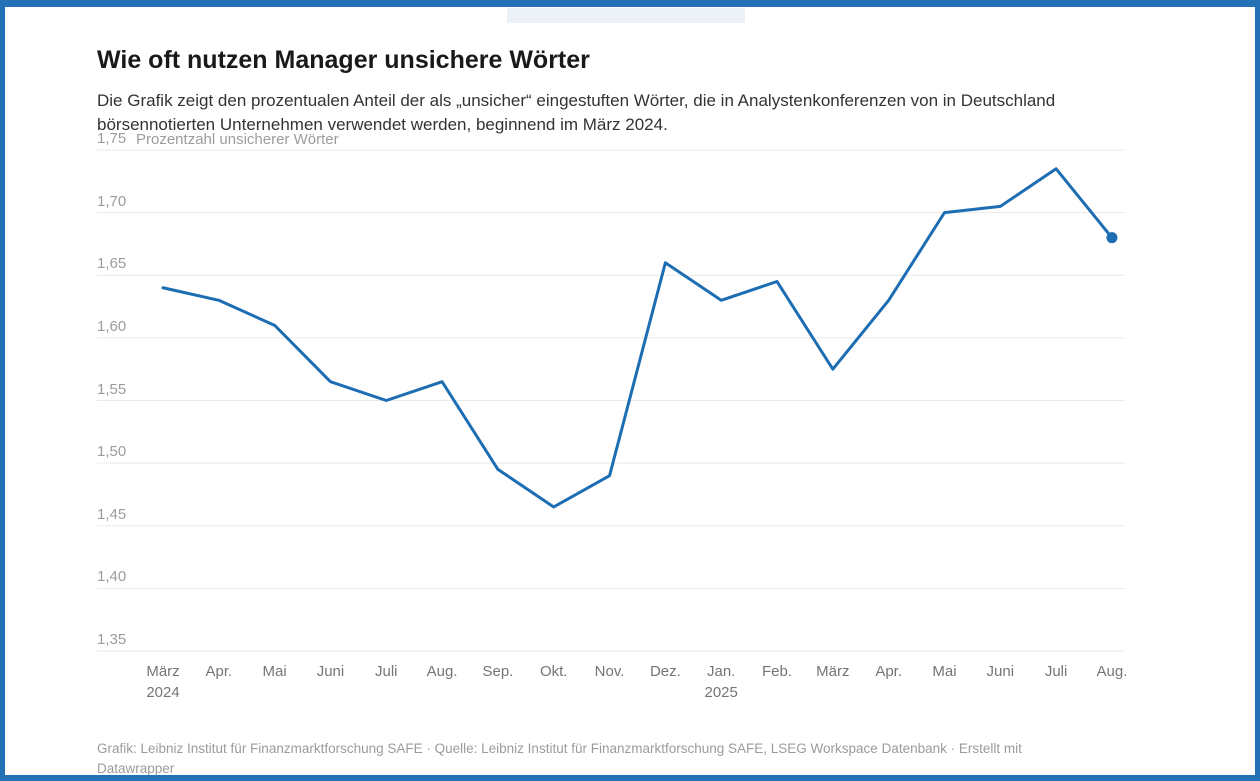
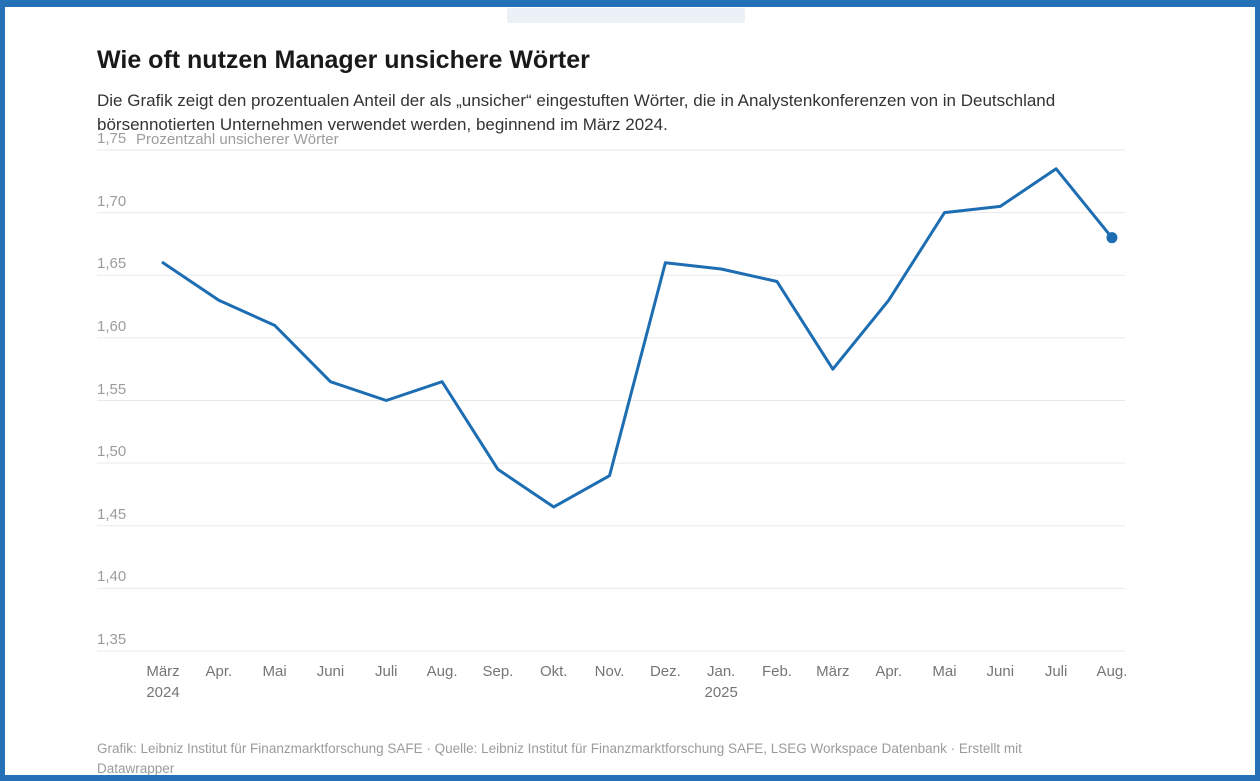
März 2024: 1,64 -> 1,66
Jan. 2025: 1,63 -> 1,66
